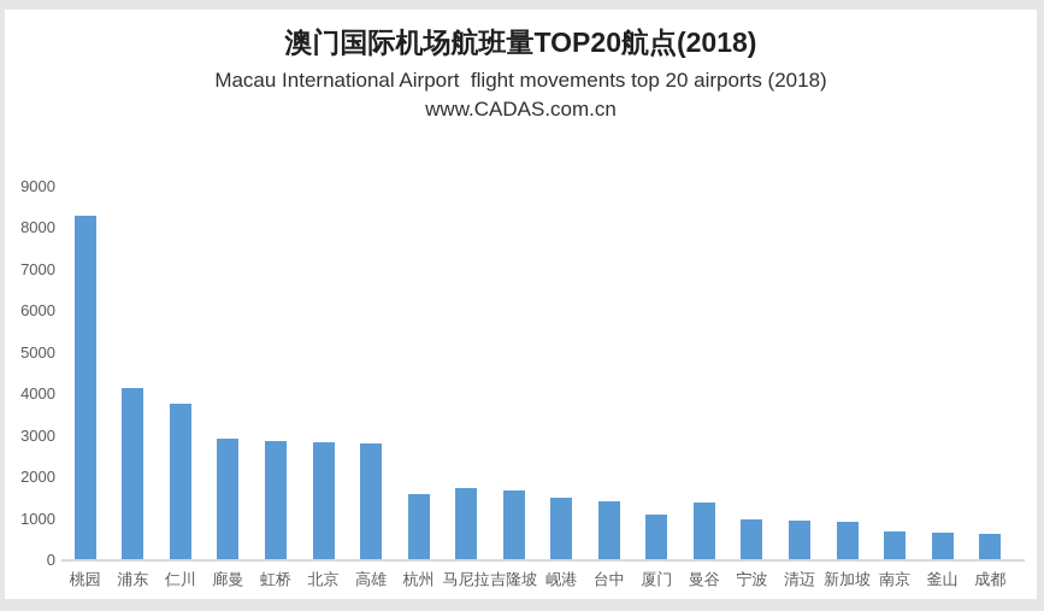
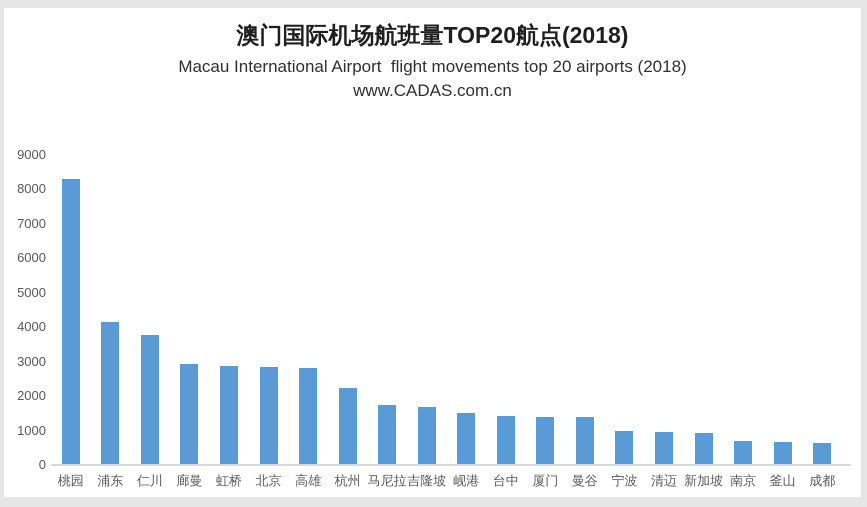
杭州: 1600 -> 2200
厦门: 1100 -> 1400
